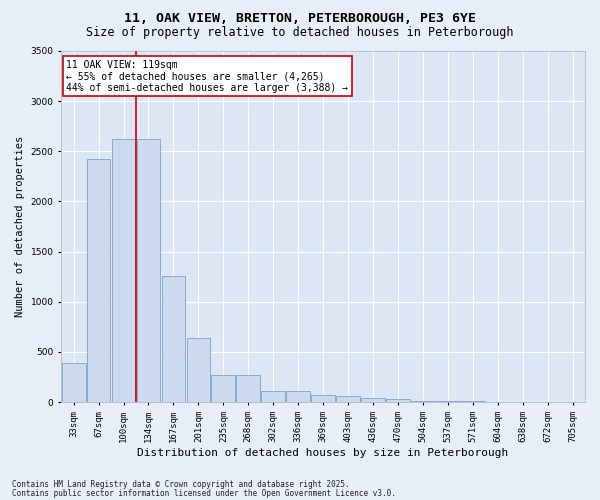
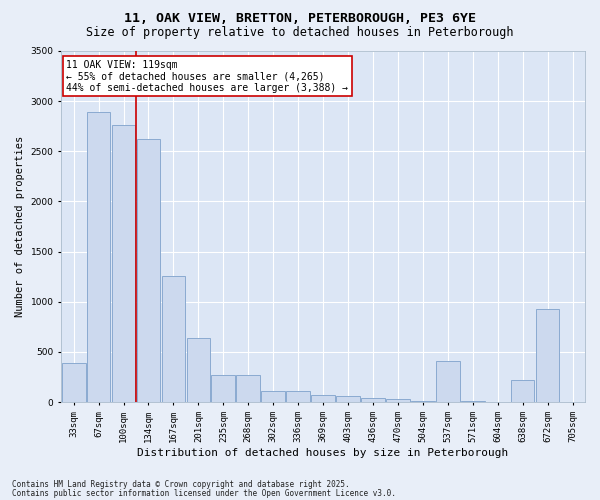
67sqm: 2420 -> 2890
100sqm: 2620 -> 2760
537sqm: 10 -> 410
638sqm: 0 -> 220
672sqm: 0 -> 930
